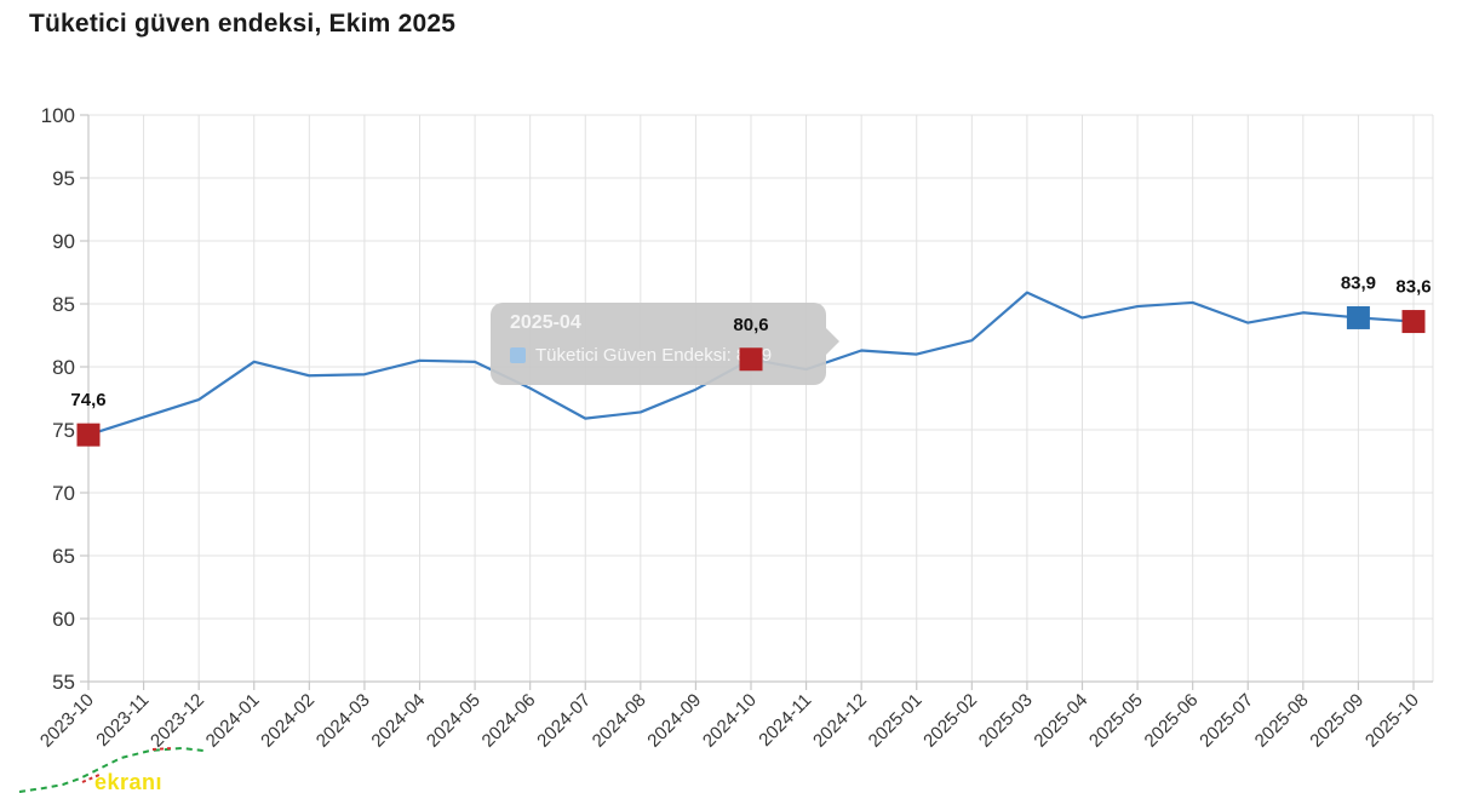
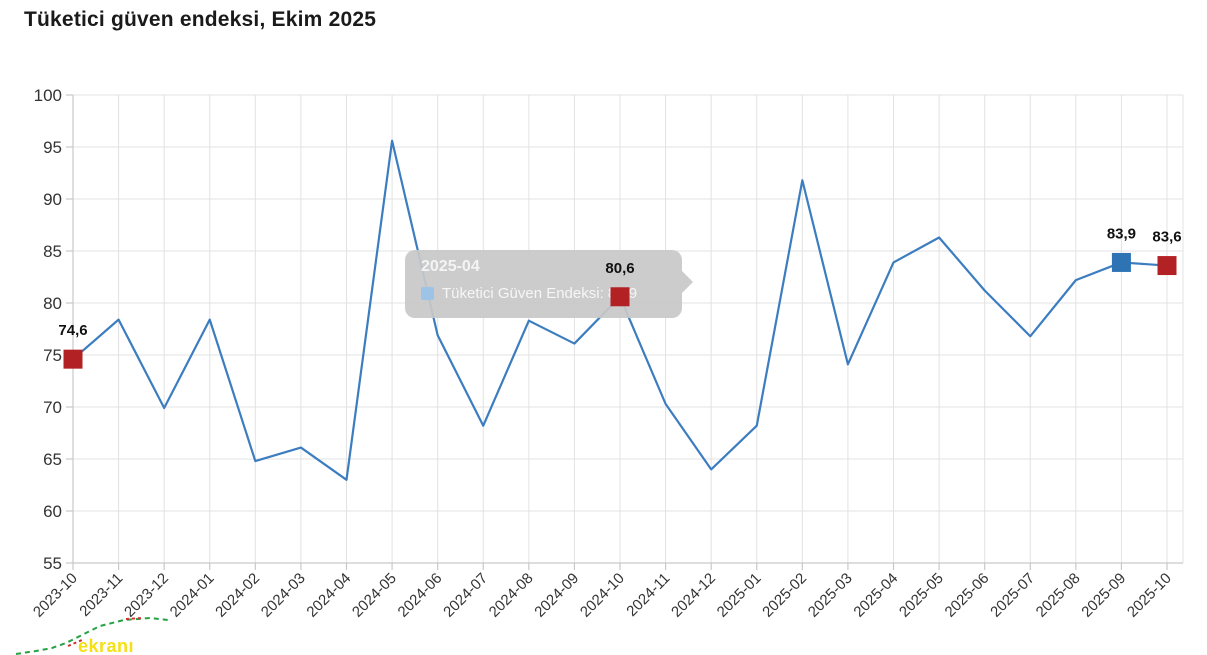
2023-11: 76.0 -> 78.4
2023-12: 77.4 -> 69.9
2024-01: 80.4 -> 78.4
2024-02: 79.3 -> 64.8
2024-03: 79.4 -> 66.1
2024-04: 80.5 -> 63.0
2024-05: 80.4 -> 95.6
2024-06: 78.3 -> 76.9
2024-07: 75.9 -> 68.2
2024-08: 76.4 -> 78.3
2024-09: 78.2 -> 76.1
2024-11: 79.8 -> 70.3
2024-12: 81.3 -> 64.0
2025-01: 81.0 -> 68.2
2025-02: 82.1 -> 91.8
2025-03: 85.9 -> 74.1
2025-05: 84.8 -> 86.3
2025-06: 85.1 -> 81.2
2025-07: 83.5 -> 76.8
2025-08: 84.3 -> 82.2
